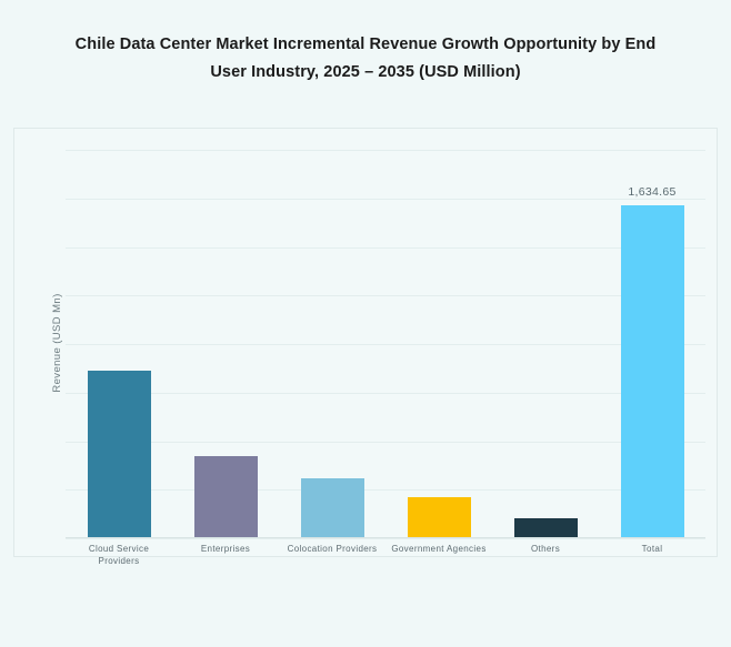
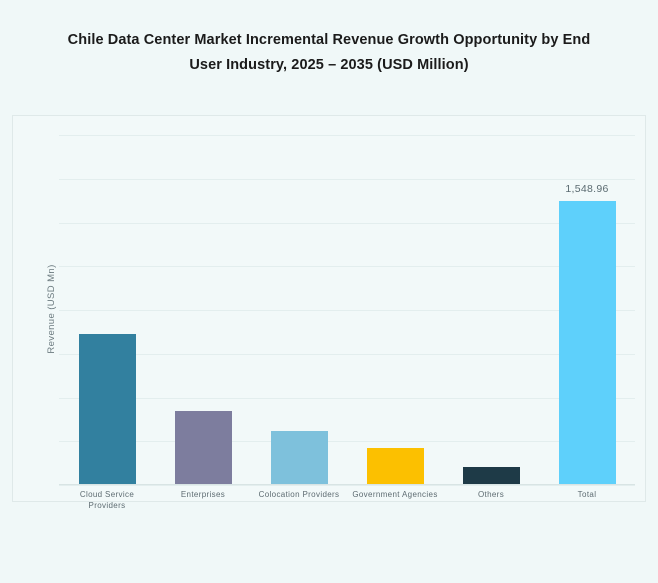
Total: 1,634.65 -> 1,548.96
